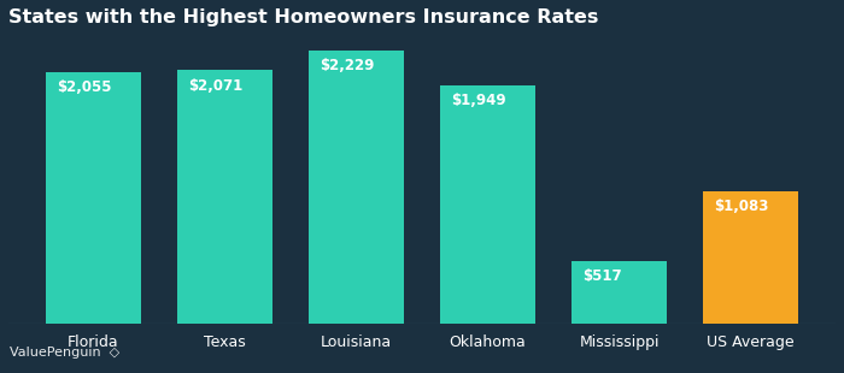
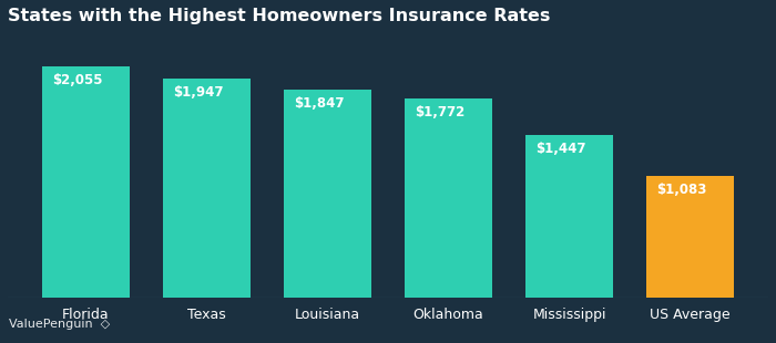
Texas: $2,071 -> $1,947
Louisiana: $2,229 -> $1,847
Oklahoma: $1,949 -> $1,772
Mississippi: $517 -> $1,447
